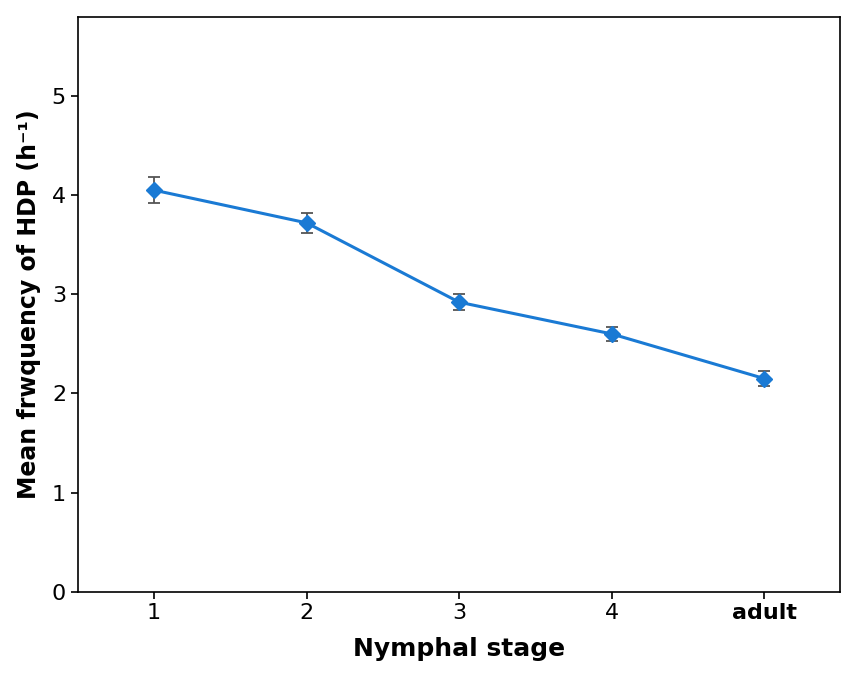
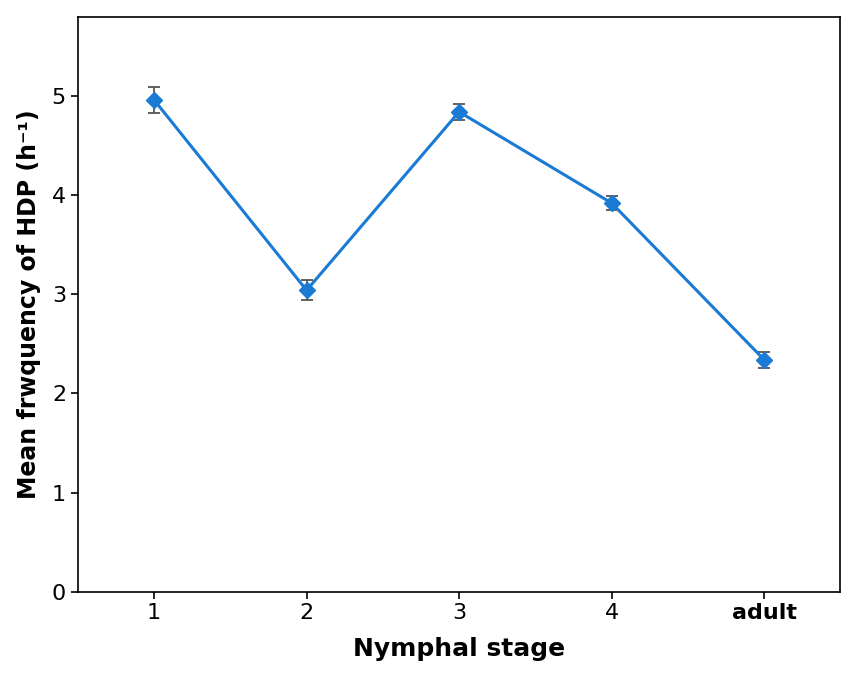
1: 4.05 -> 4.96
2: 3.72 -> 3.04
3: 2.92 -> 4.84
4: 2.60 -> 3.92
adult: 2.15 -> 2.34
